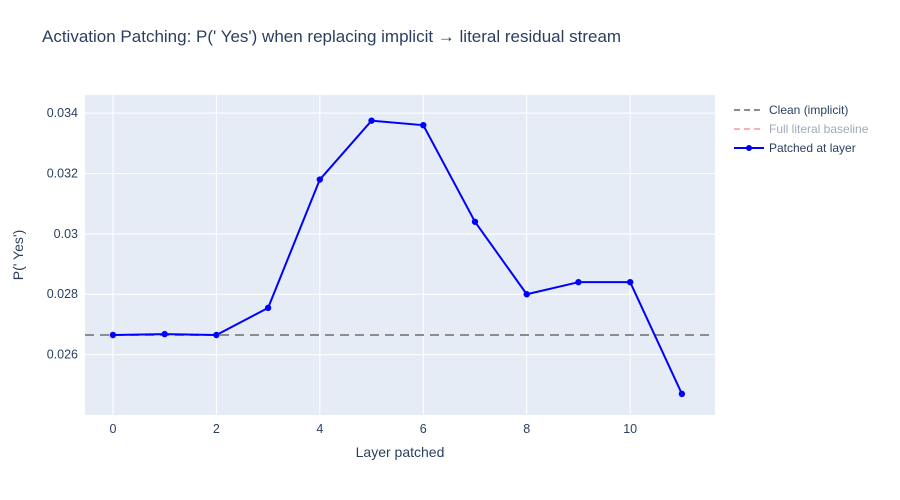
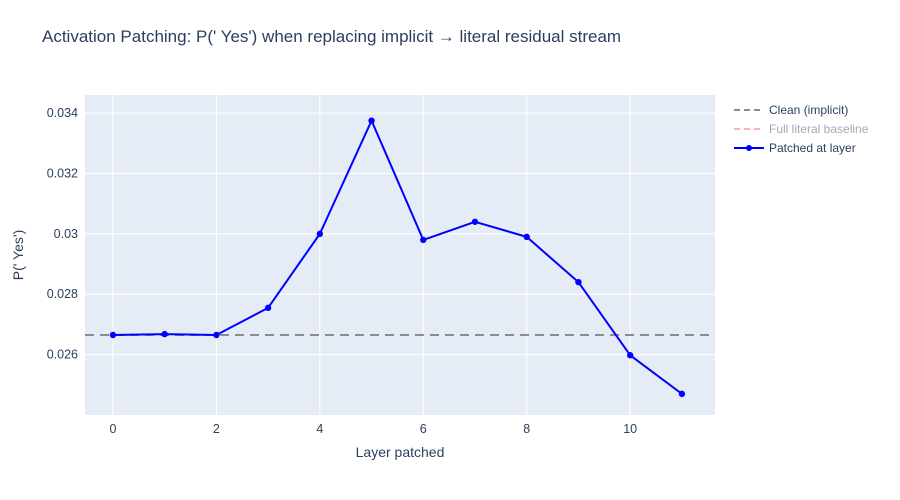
4: 0.0318 -> 0.0300
6: 0.0336 -> 0.0298
8: 0.0280 -> 0.0299
10: 0.0284 -> 0.0260
